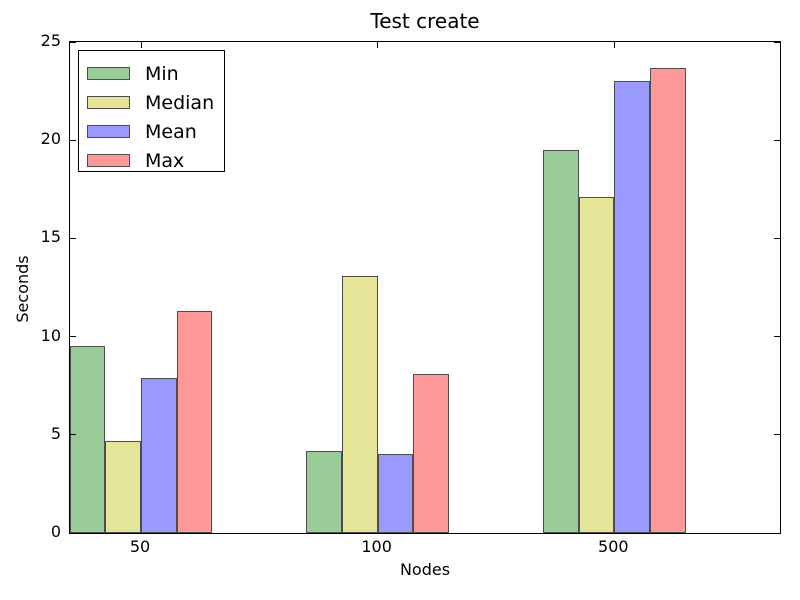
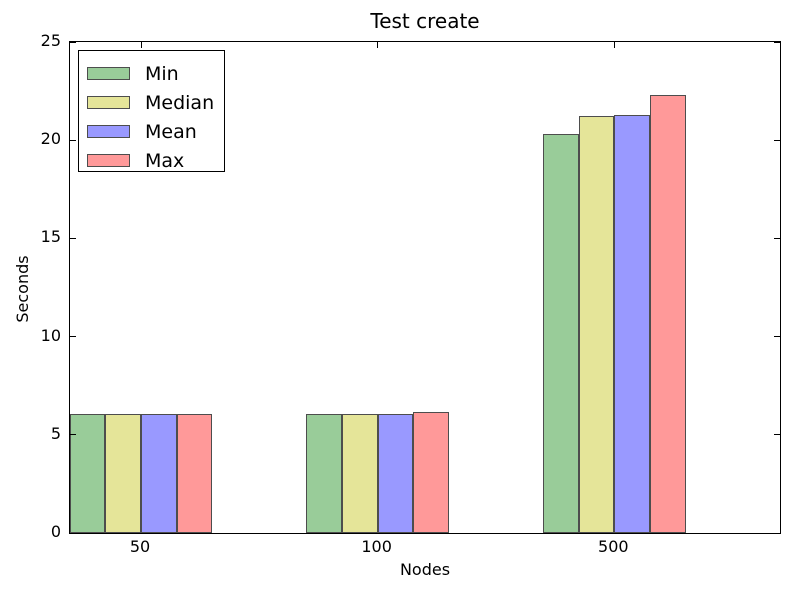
Min/50: 9.5 -> 6.0
Median/50: 4.7 -> 6.0
Mean/50: 7.9 -> 6.0
Max/50: 11.3 -> 6.0
Min/100: 4.2 -> 6.0
Median/100: 13.1 -> 6.0
Mean/100: 4.0 -> 6.0
Max/100: 8.1 -> 6.2
Min/500: 19.5 -> 20.3
Median/500: 17.1 -> 21.2
Mean/500: 23.0 -> 21.3
Max/500: 23.7 -> 22.3
